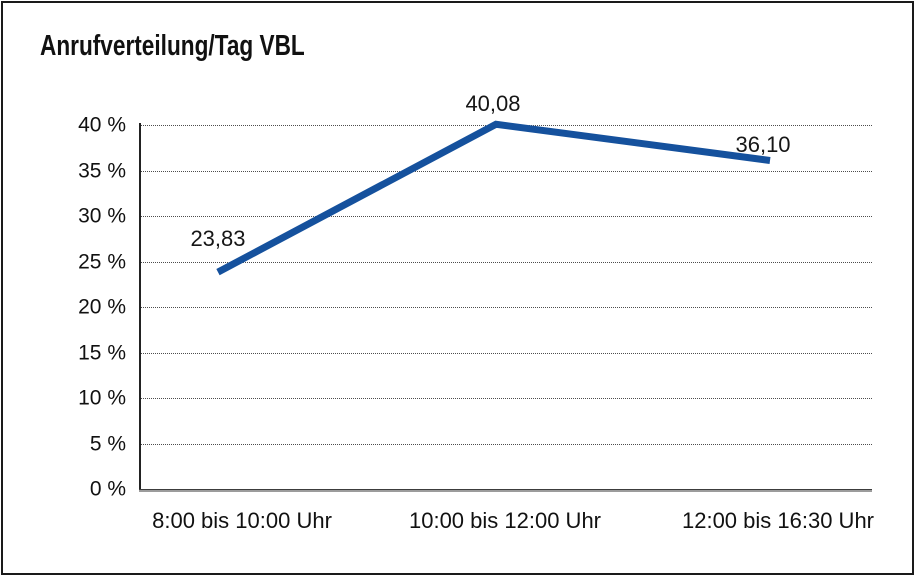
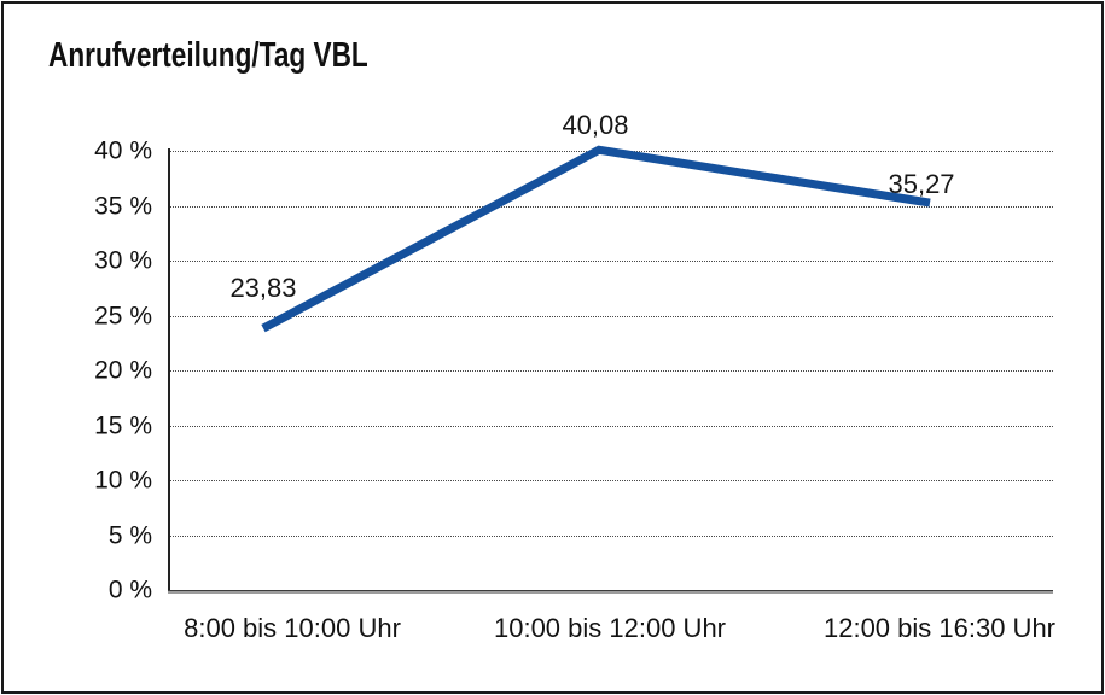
12:00 bis 16:30 Uhr: 36,10 -> 35,27
